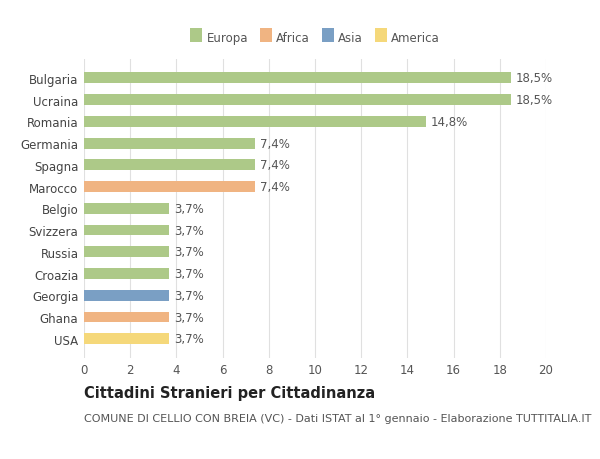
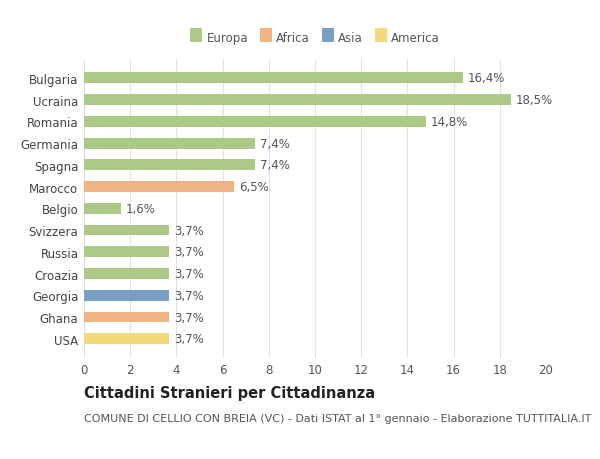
Bulgaria: 18,5% -> 16,4%
Marocco: 7,4% -> 6,5%
Belgio: 3,7% -> 1,6%
